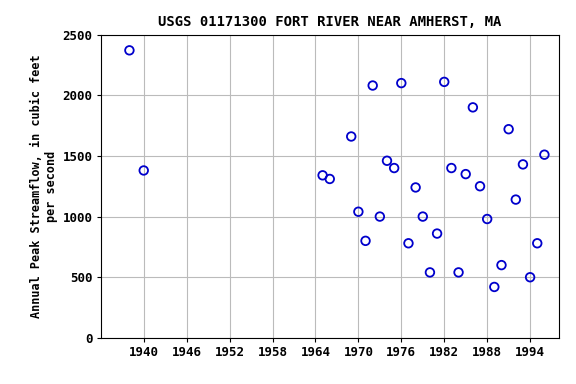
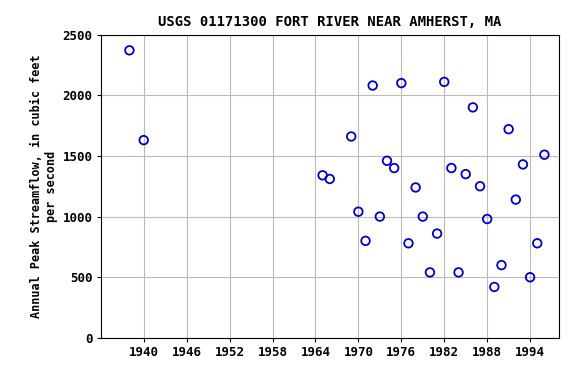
1940: 1380 -> 1630
